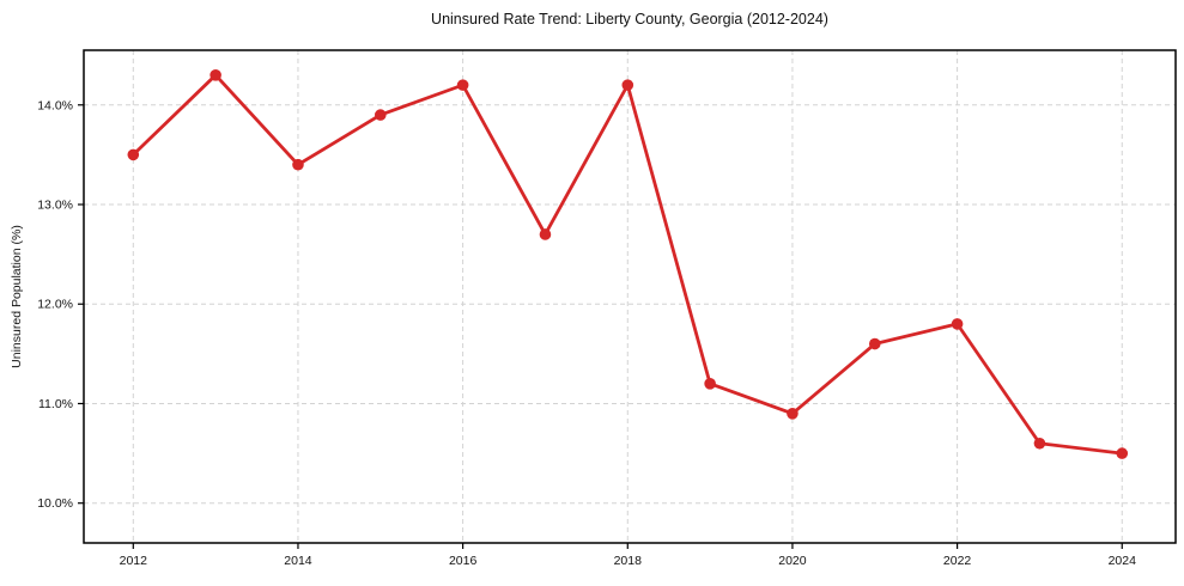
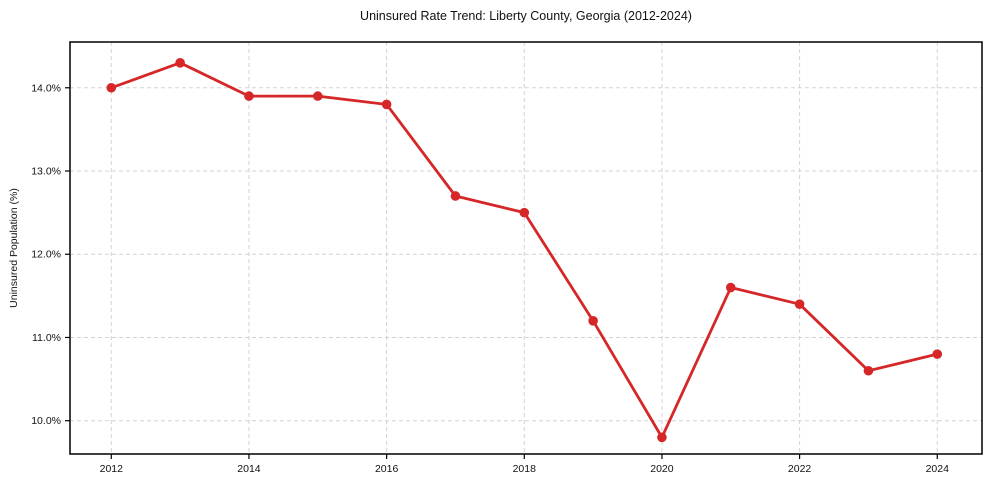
2012: 13.5% -> 14.0%
2014: 13.4% -> 13.9%
2016: 14.2% -> 13.8%
2018: 14.2% -> 12.5%
2020: 10.9% -> 9.8%
2022: 11.8% -> 11.4%
2024: 10.5% -> 10.8%
